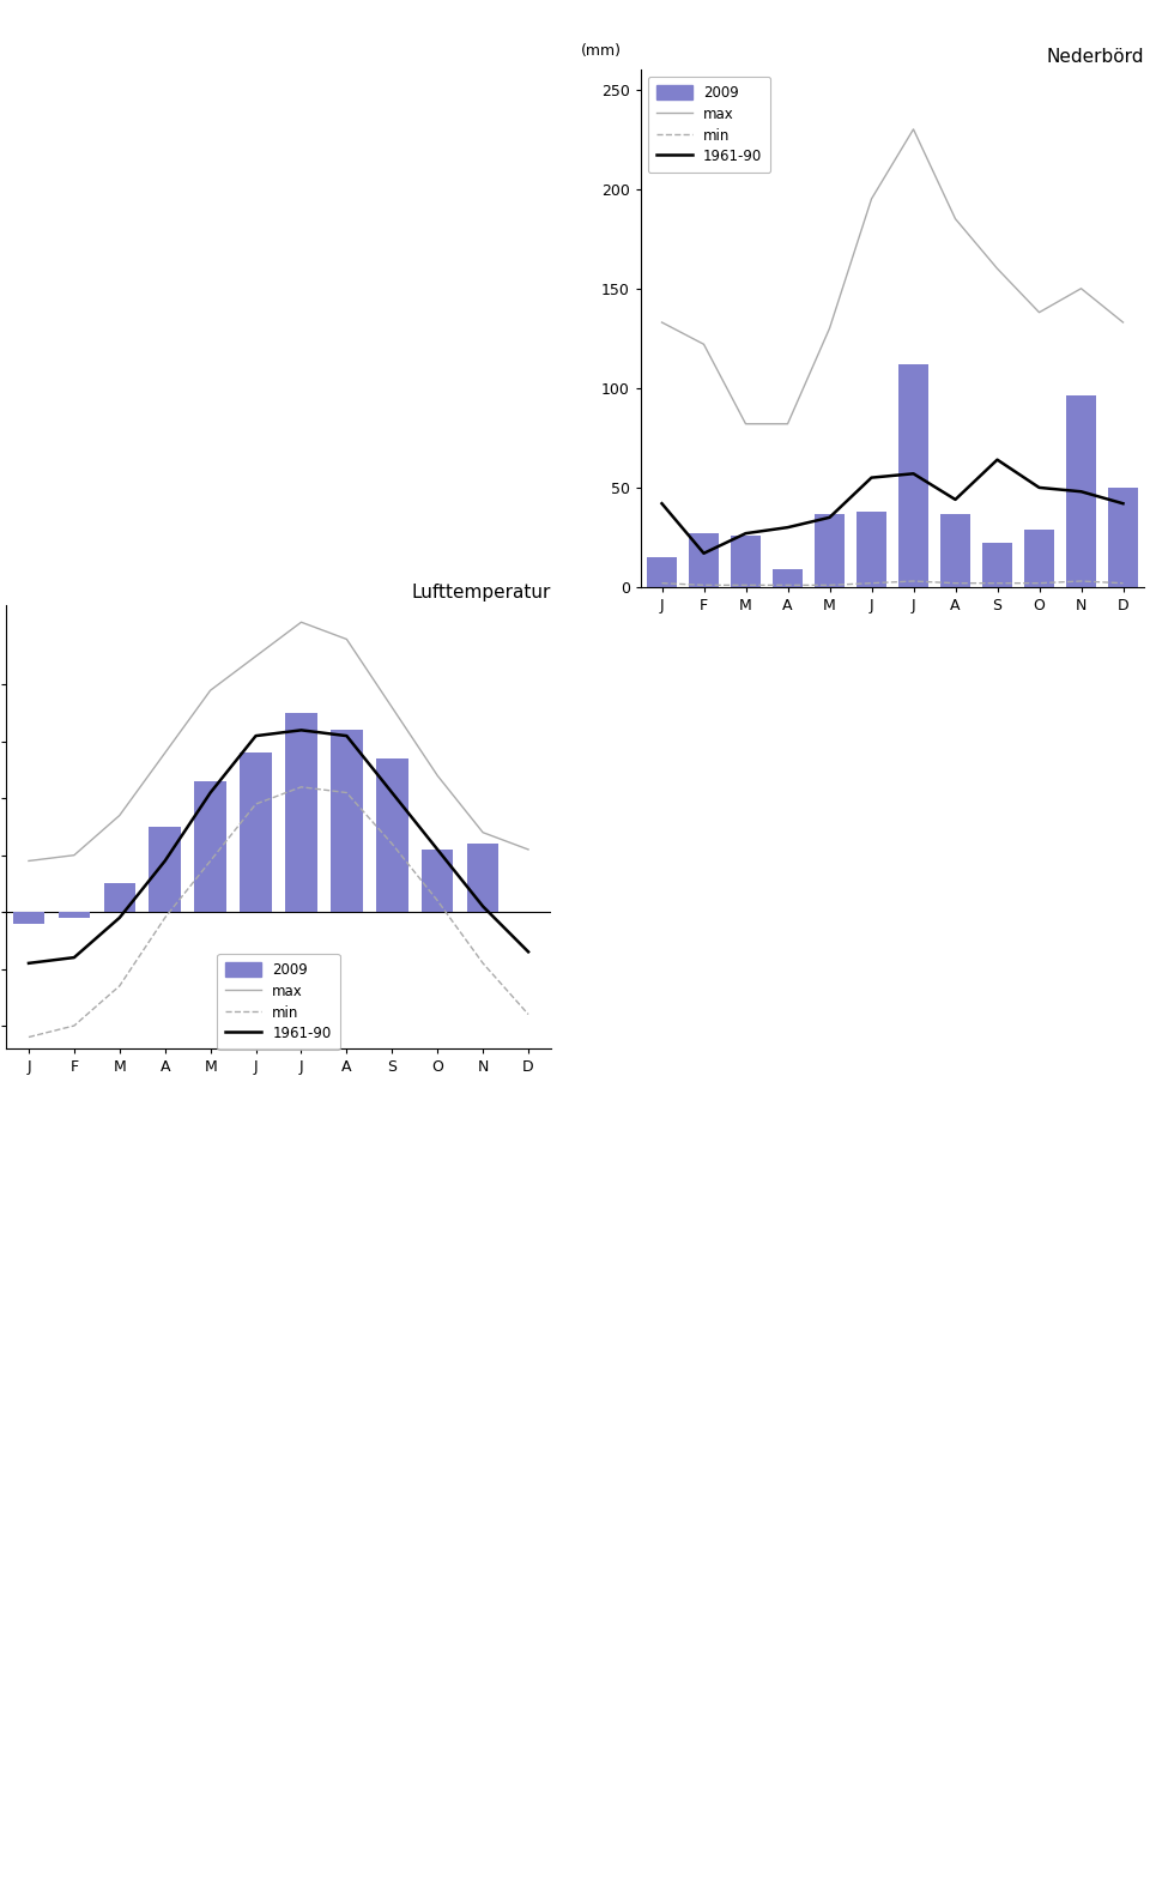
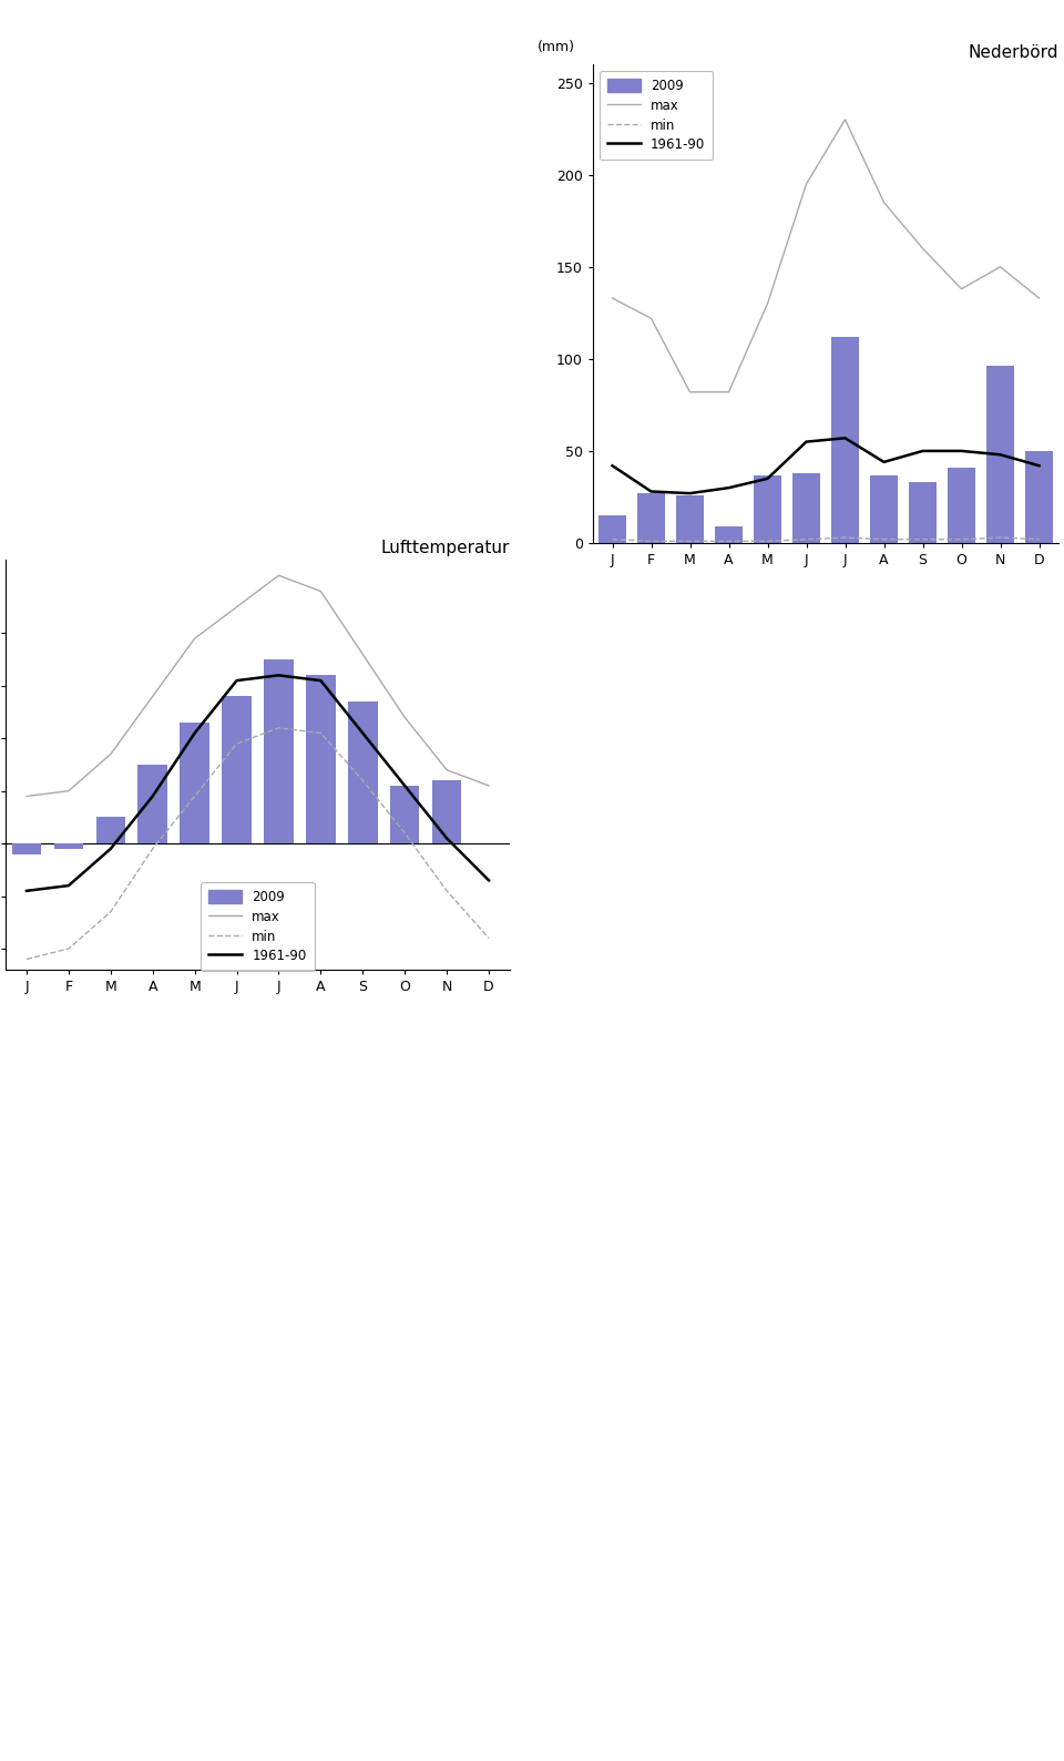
Nederbörd/1961-90/F: 17 -> 28
Nederbörd/2009/S: 22 -> 33
Nederbörd/1961-90/S: 64 -> 50
Nederbörd/2009/O: 29 -> 41
